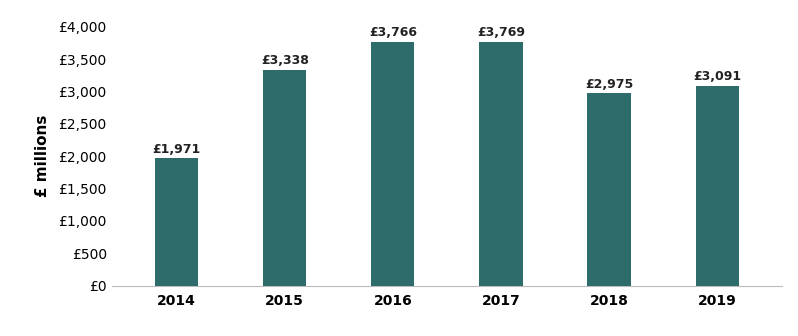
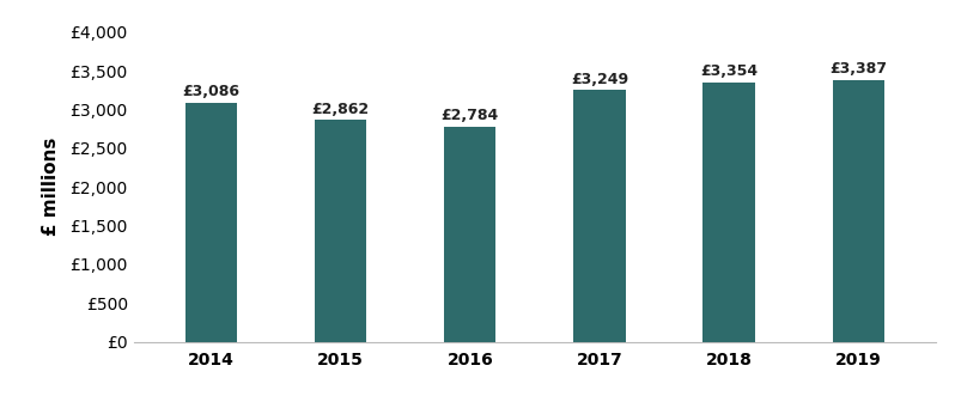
2014: £1,971 -> £3,086
2015: £3,338 -> £2,862
2016: £3,766 -> £2,784
2017: £3,769 -> £3,249
2018: £2,975 -> £3,354
2019: £3,091 -> £3,387
